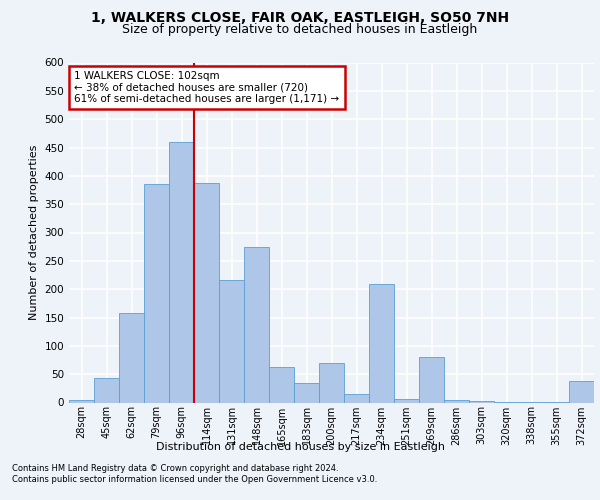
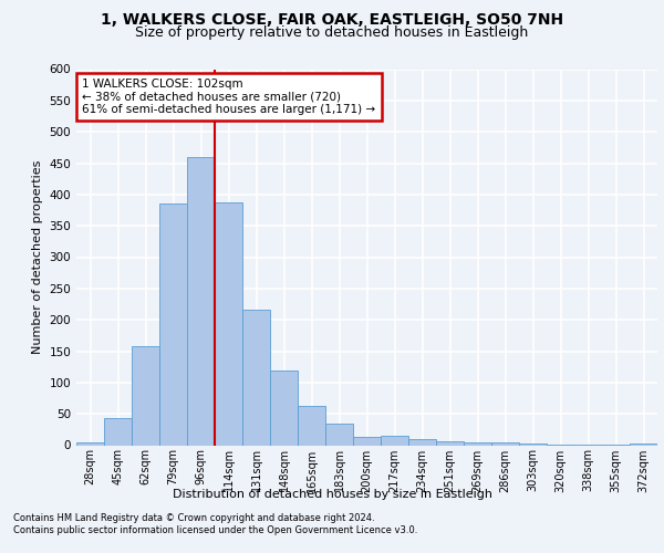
148sqm: 274 -> 120
200sqm: 70 -> 14
234sqm: 210 -> 10
269sqm: 80 -> 4
372sqm: 38 -> 2
